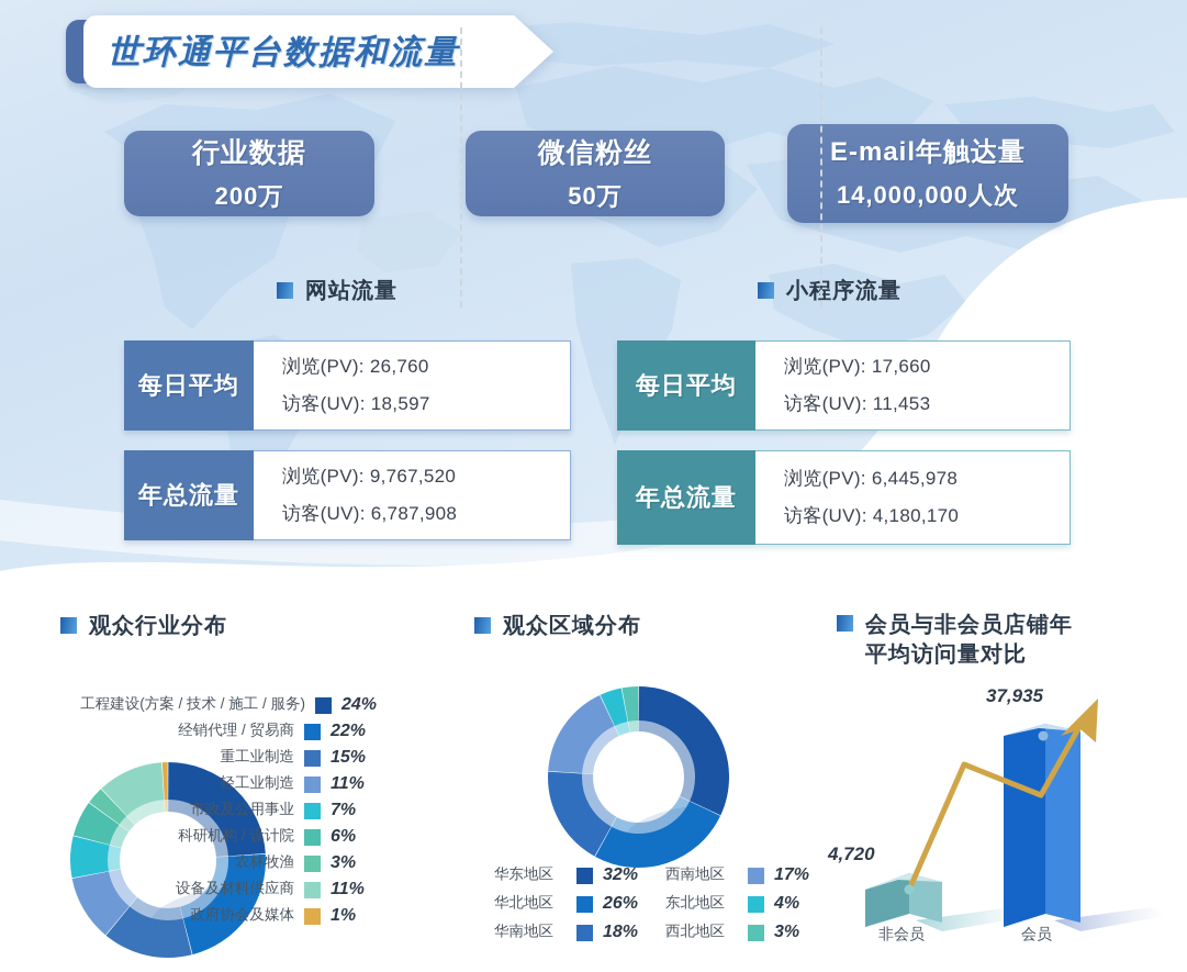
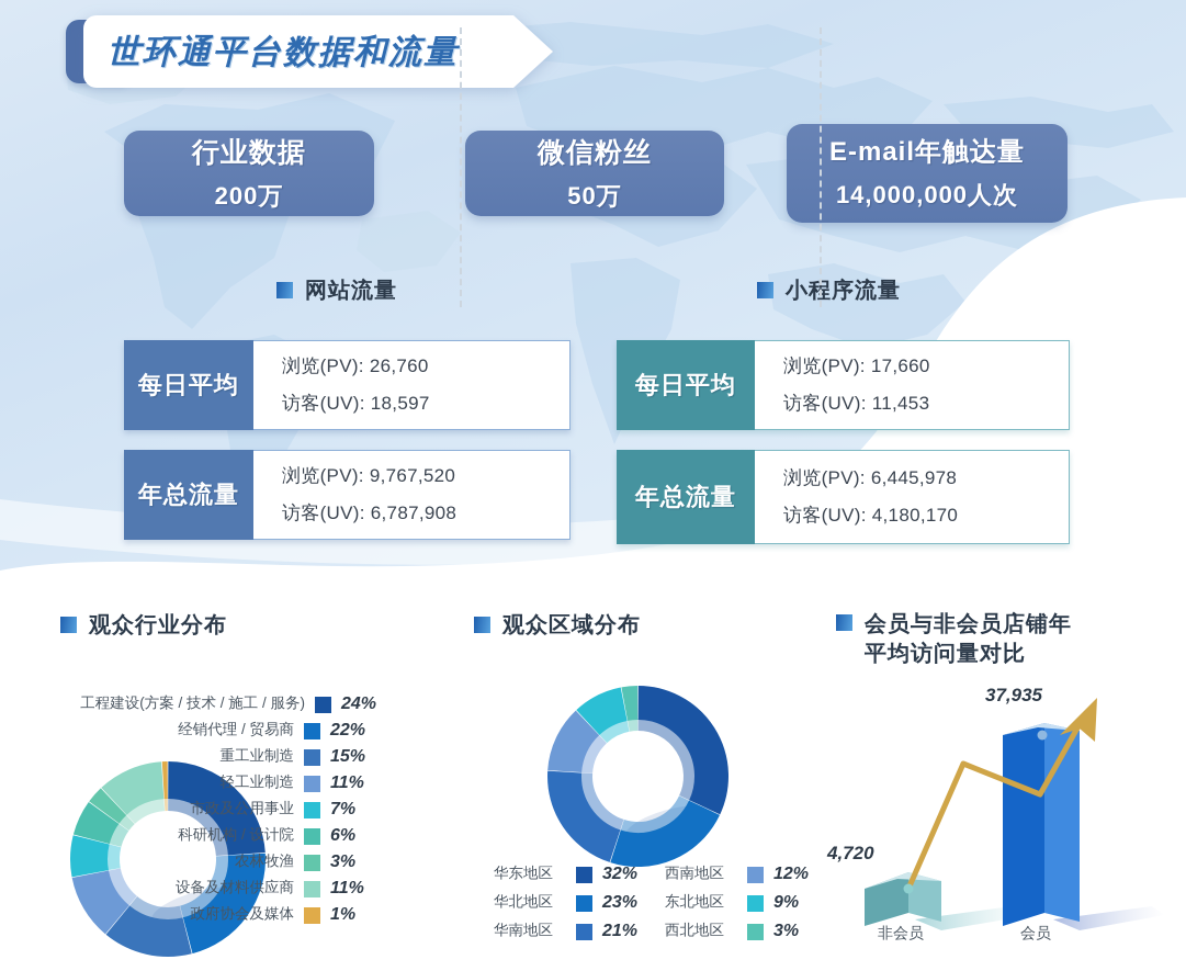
观众区域分布/华北地区: 26% -> 23%
观众区域分布/华南地区: 18% -> 21%
观众区域分布/西南地区: 17% -> 12%
观众区域分布/东北地区: 4% -> 9%
